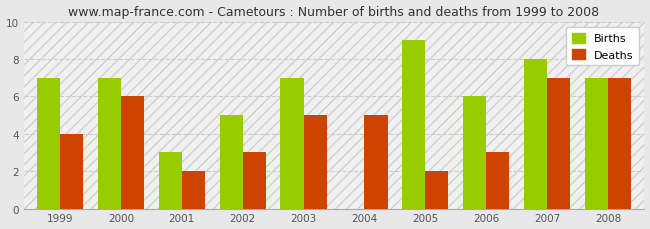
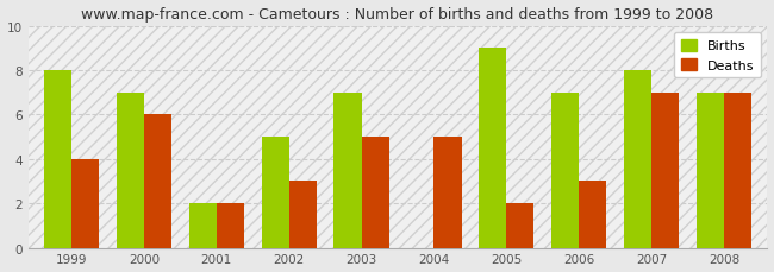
Births/1999: 7 -> 8
Births/2001: 3 -> 2
Births/2006: 6 -> 7
